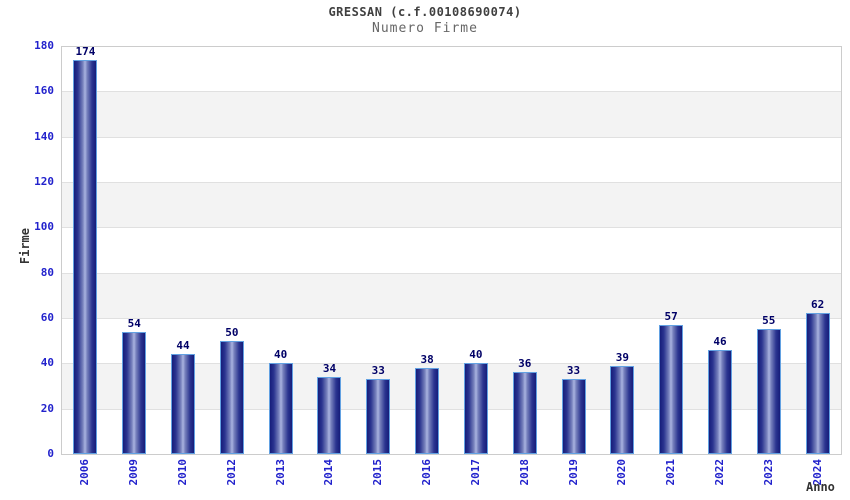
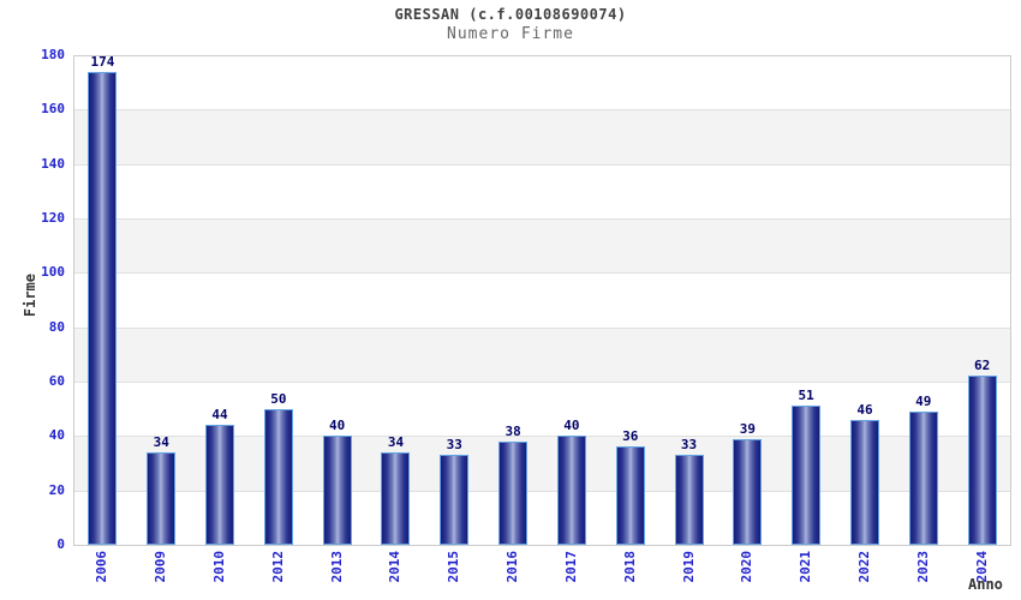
2009: 54 -> 34
2021: 57 -> 51
2023: 55 -> 49
